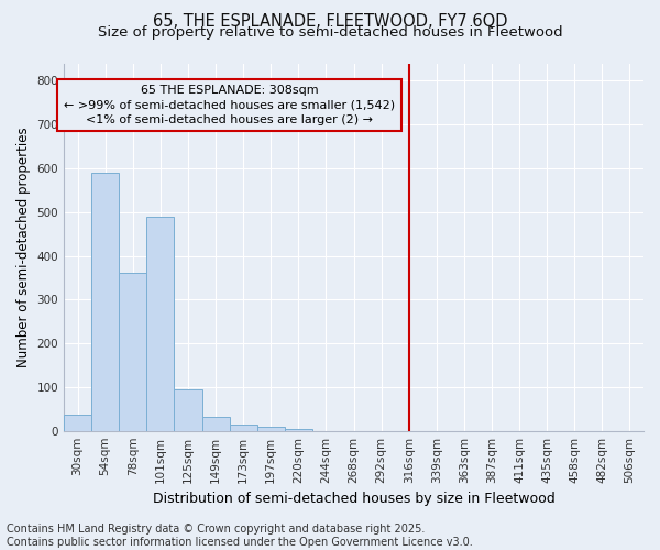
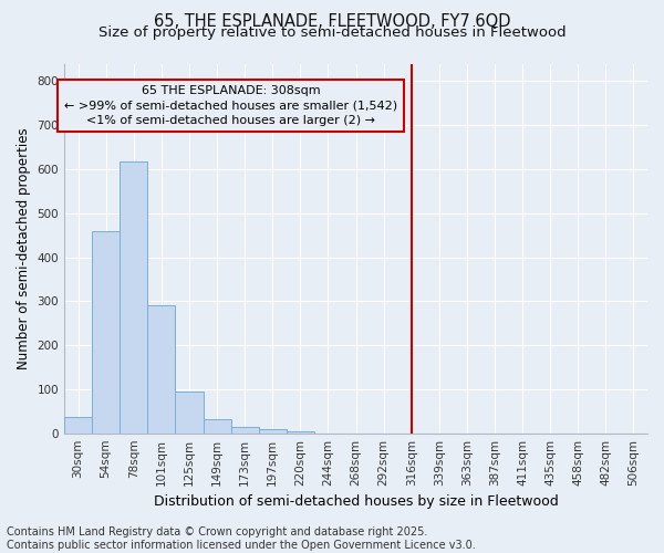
54sqm: 590 -> 460
78sqm: 360 -> 617
101sqm: 490 -> 290
